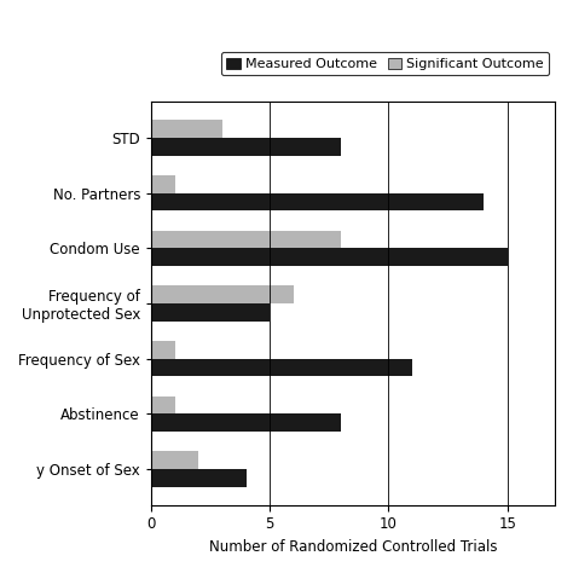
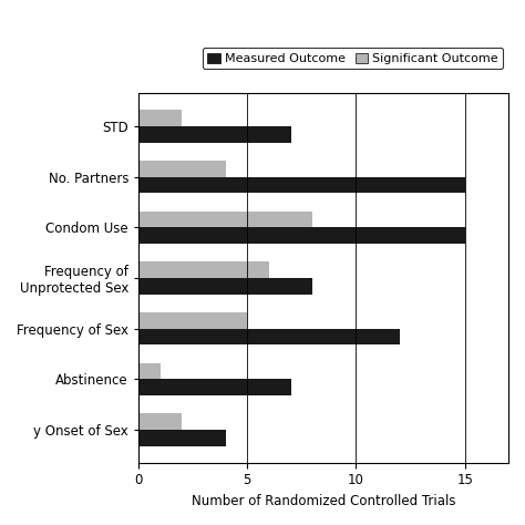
Significant Outcome/STD: 3 -> 2
Measured Outcome/STD: 8 -> 7
Significant Outcome/No. Partners: 1 -> 4
Measured Outcome/No. Partners: 14 -> 15
Measured Outcome/Frequency of Unprotected Sex: 5 -> 8
Significant Outcome/Frequency of Sex: 1 -> 5
Measured Outcome/Frequency of Sex: 11 -> 12
Measured Outcome/Abstinence: 8 -> 7
